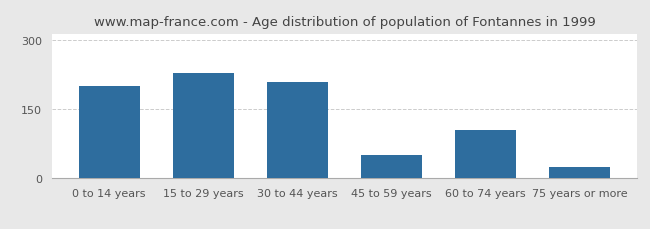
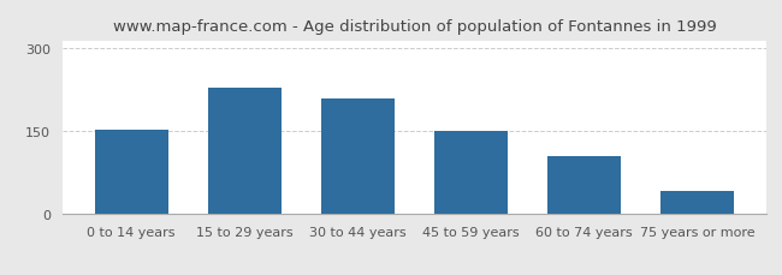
0 to 14 years: 200 -> 152
45 to 59 years: 50 -> 150
75 years or more: 25 -> 42
